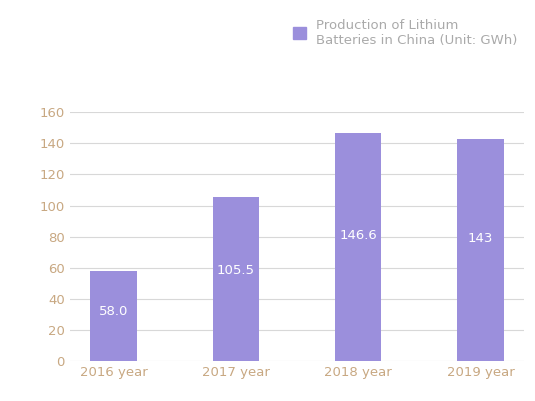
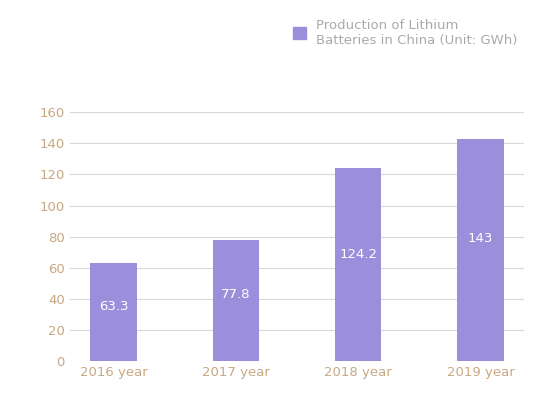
2016 year: 58.0 -> 63.3
2017 year: 105.5 -> 77.8
2018 year: 146.6 -> 124.2
